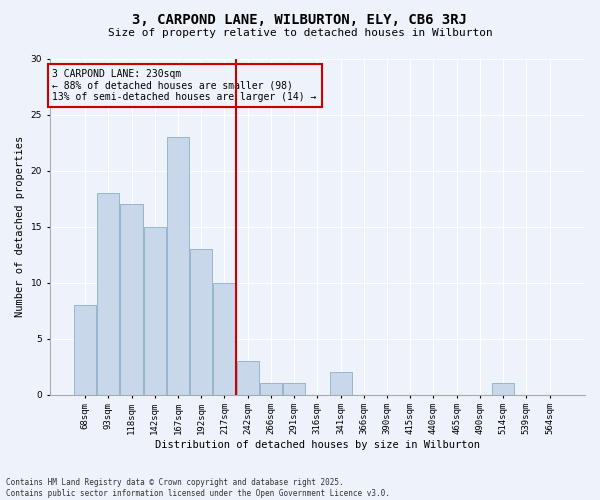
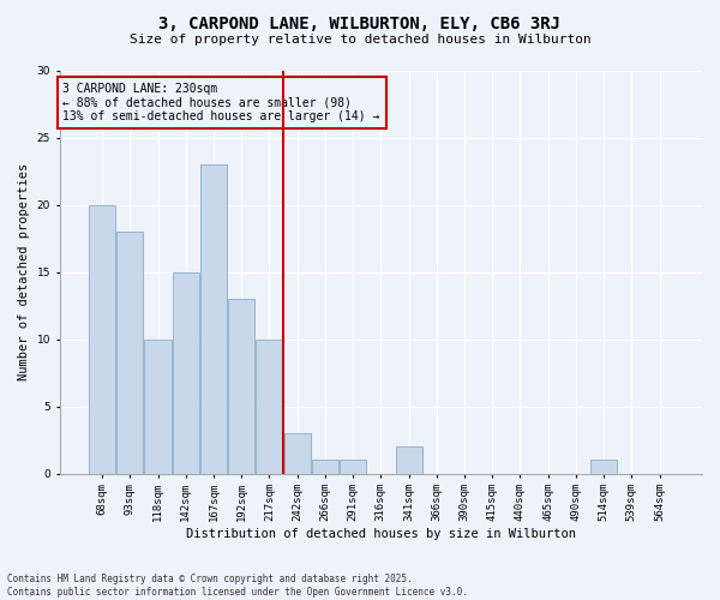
68sqm: 8 -> 20
118sqm: 17 -> 10
